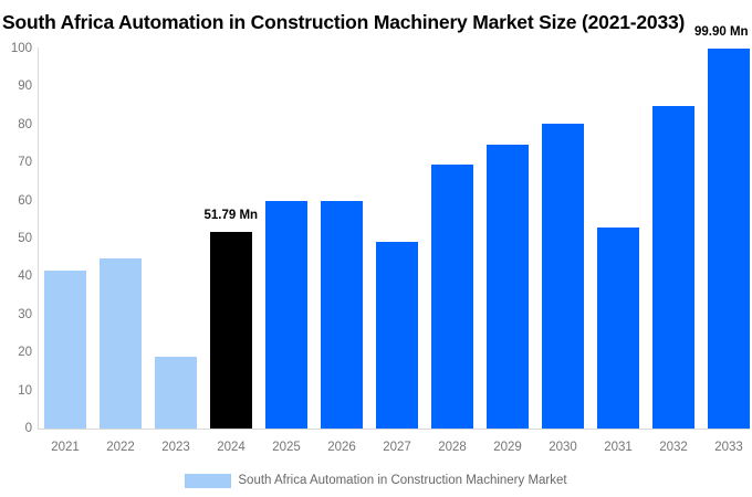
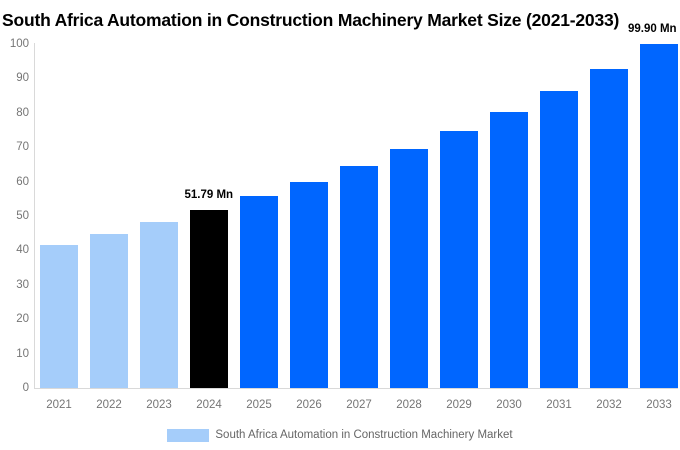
2023: 19 -> 48
2025: 60 -> 56
2027: 49 -> 64
2031: 53 -> 86
2032: 85 -> 93
